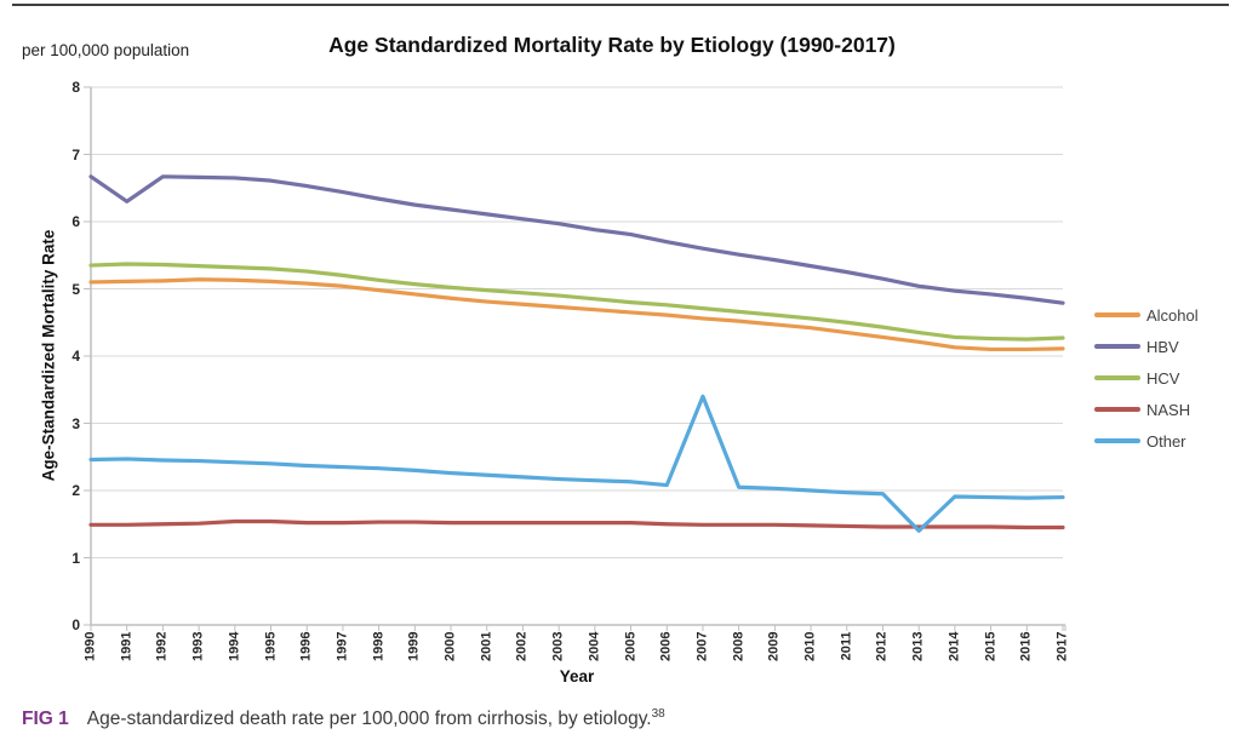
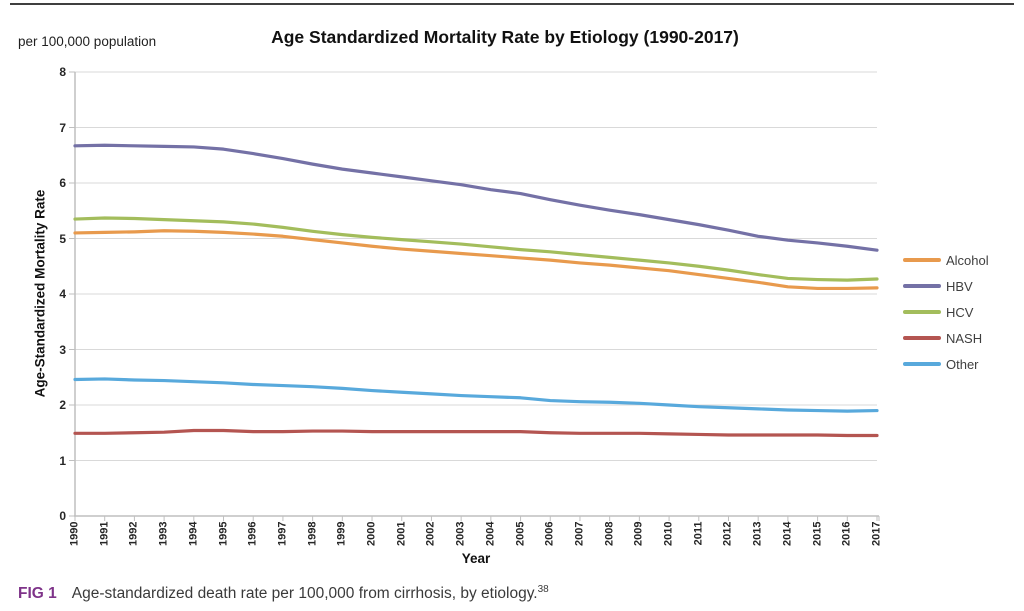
HBV/1991: 6.3 -> 6.7
Other/2007: 3.4 -> 2.1
Other/2013: 1.4 -> 1.9
